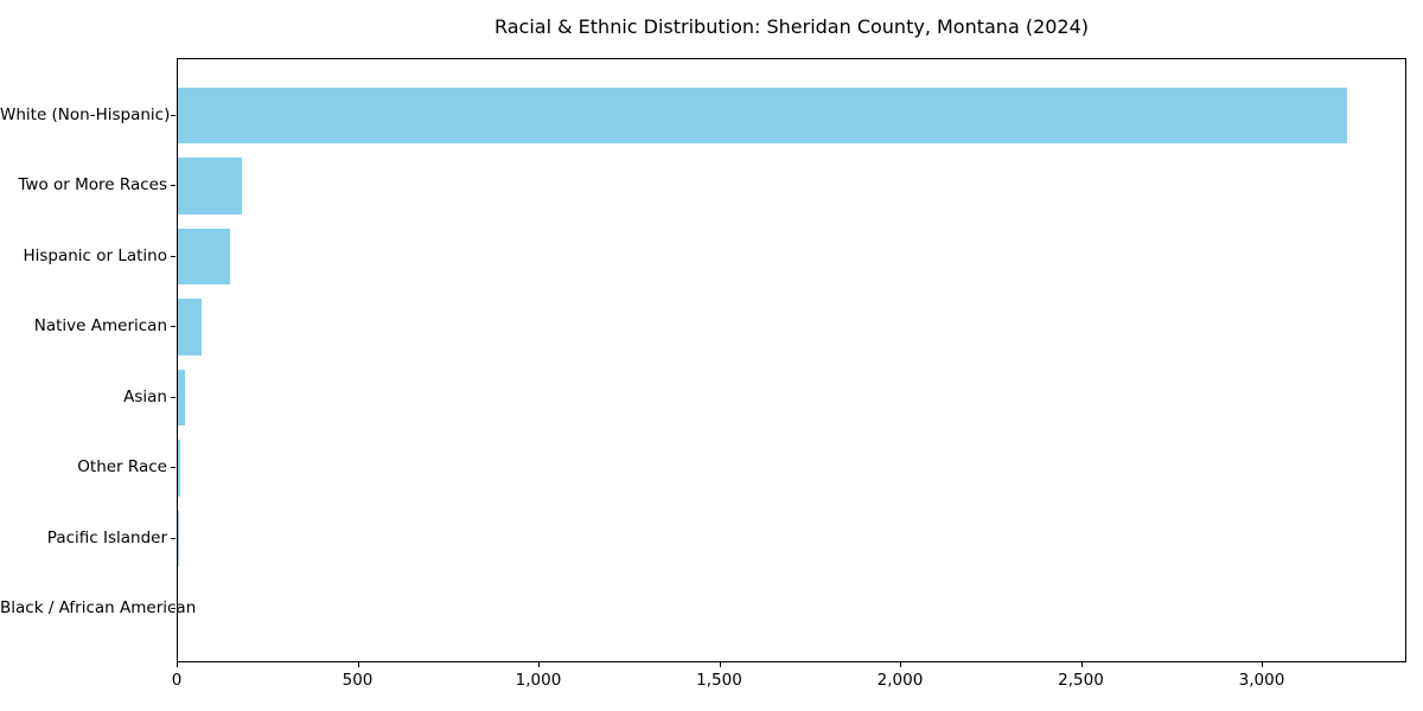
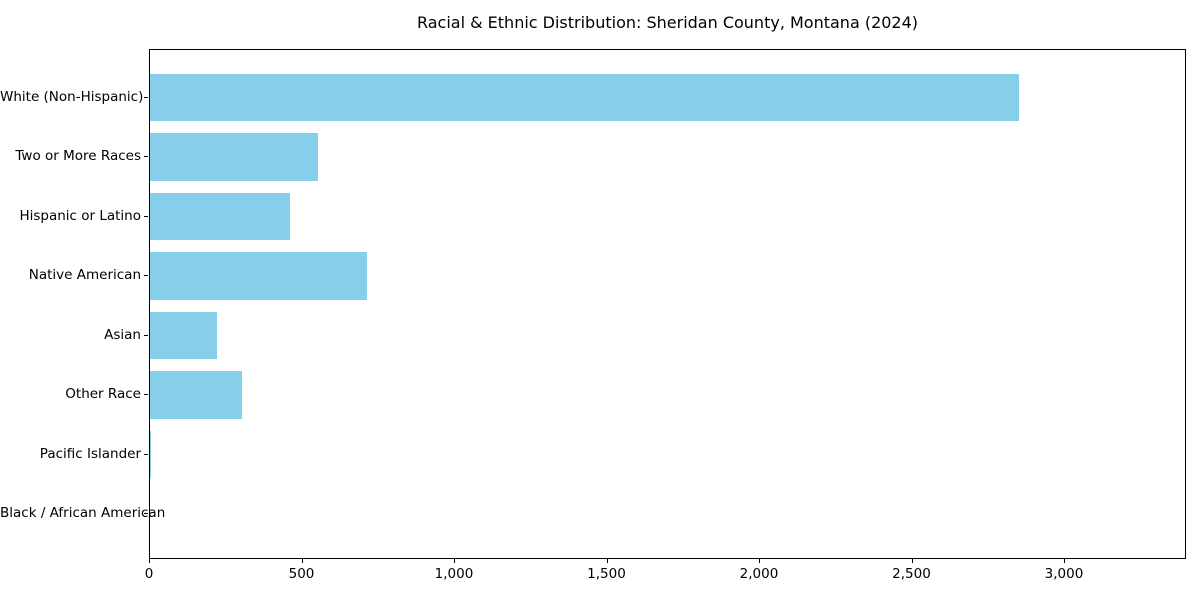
White (Non-Hispanic): 3230 -> 2850
Two or More Races: 180 -> 550
Hispanic or Latino: 140 -> 460
Native American: 70 -> 710
Asian: 20 -> 220
Other Race: 10 -> 300
